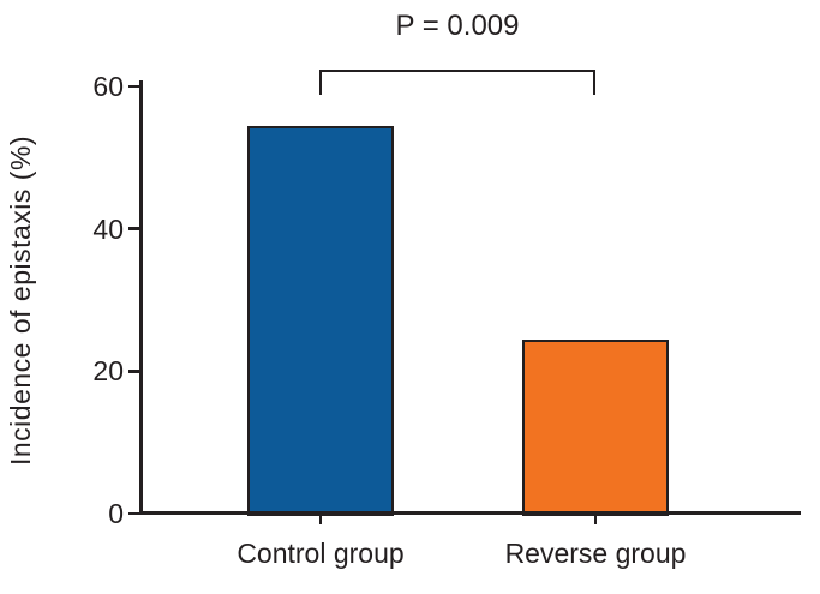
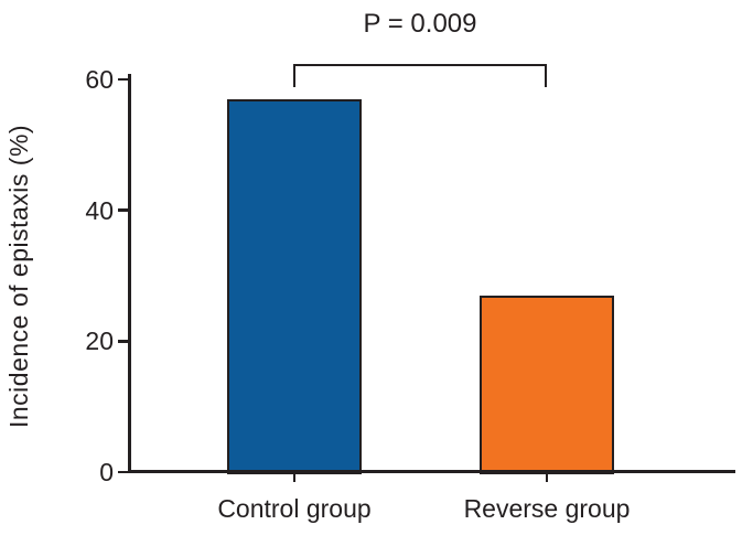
Control group: 54 -> 57
Reverse group: 24 -> 27
